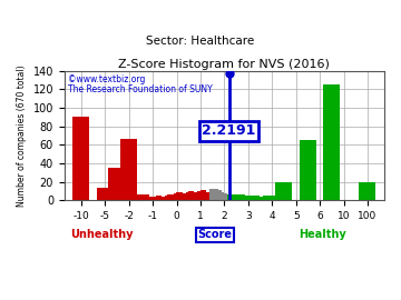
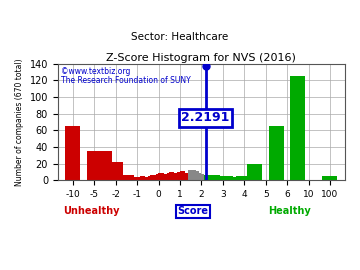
-10: 90 -> 65
-5: 14 -> 35
-2: 66 -> 22
100: 20 -> 5
